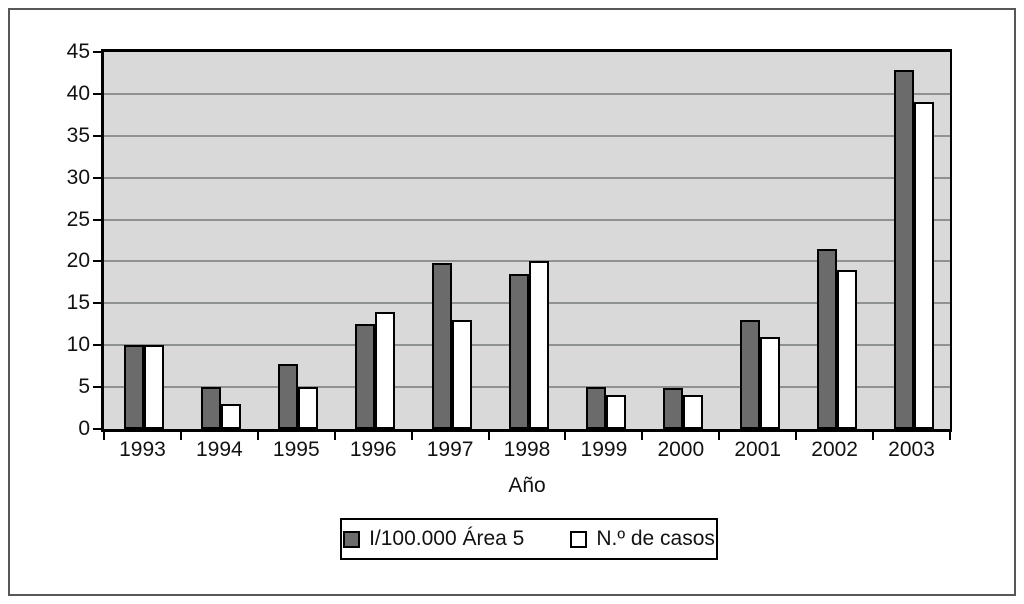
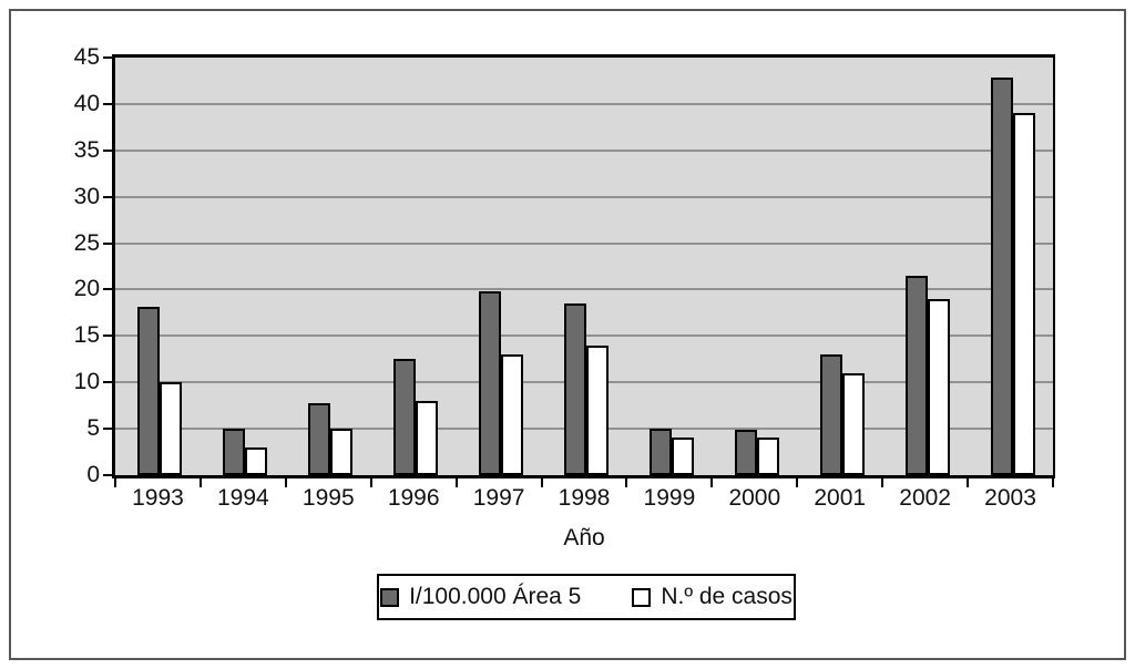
I/100.000 Área 5/1993: 10 -> 18
N.º de casos/1996: 14 -> 8
N.º de casos/1998: 20 -> 14
